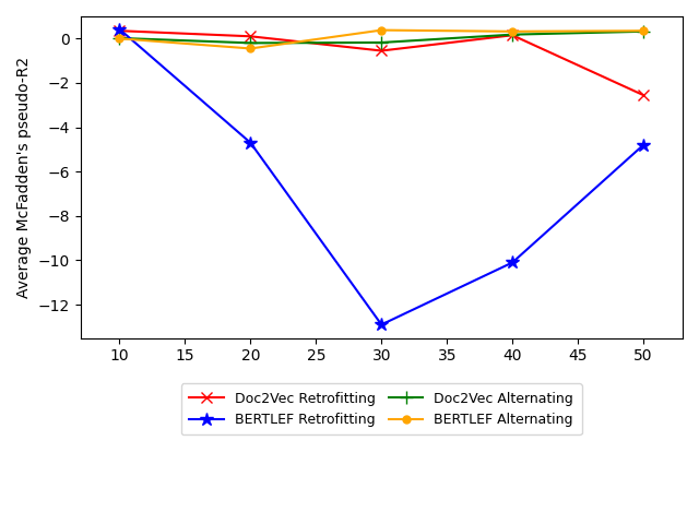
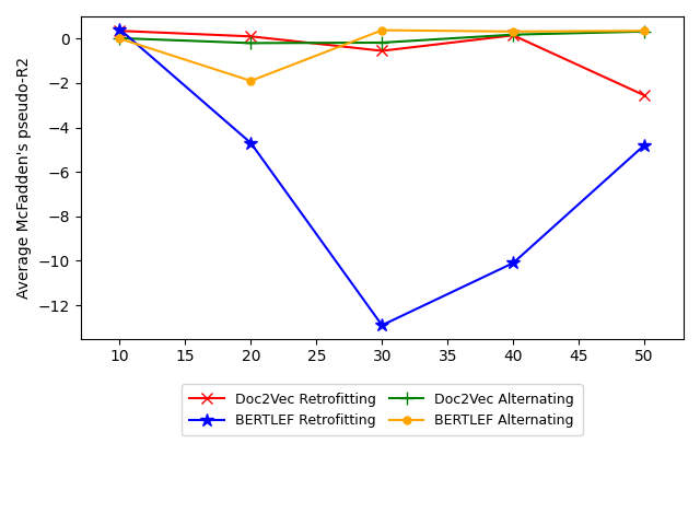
BERTLEF Alternating/20: -0.45 -> -1.90
